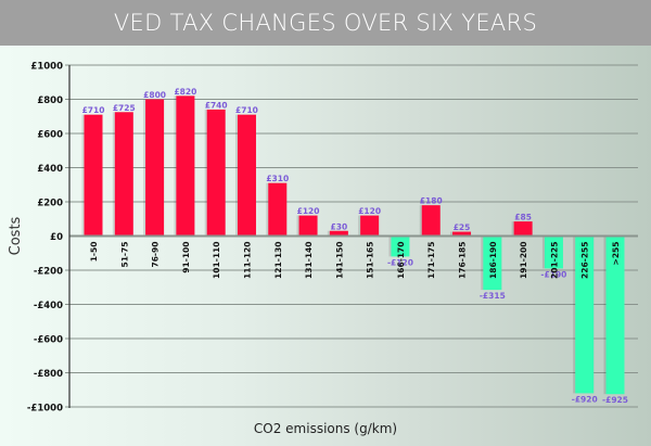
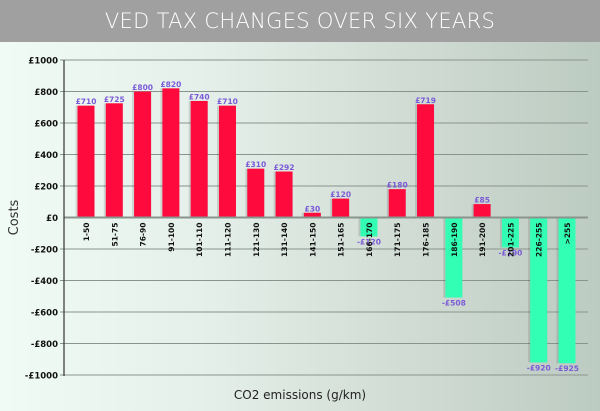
131-140: £120 -> £292
176-185: £25 -> £719
186-190: -£315 -> -£508
